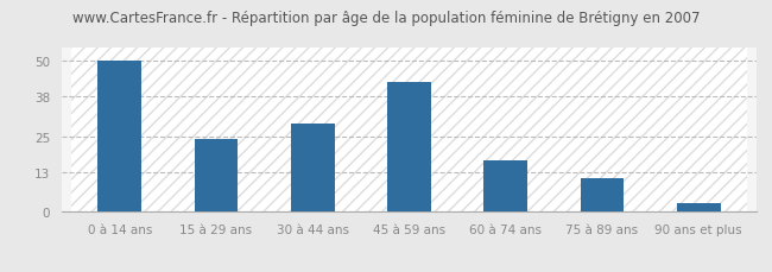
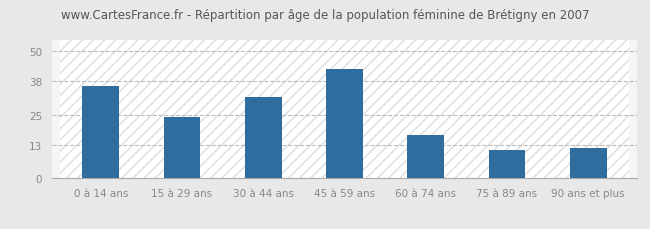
0 à 14 ans: 50 -> 36
30 à 44 ans: 29 -> 32
90 ans et plus: 3 -> 12
